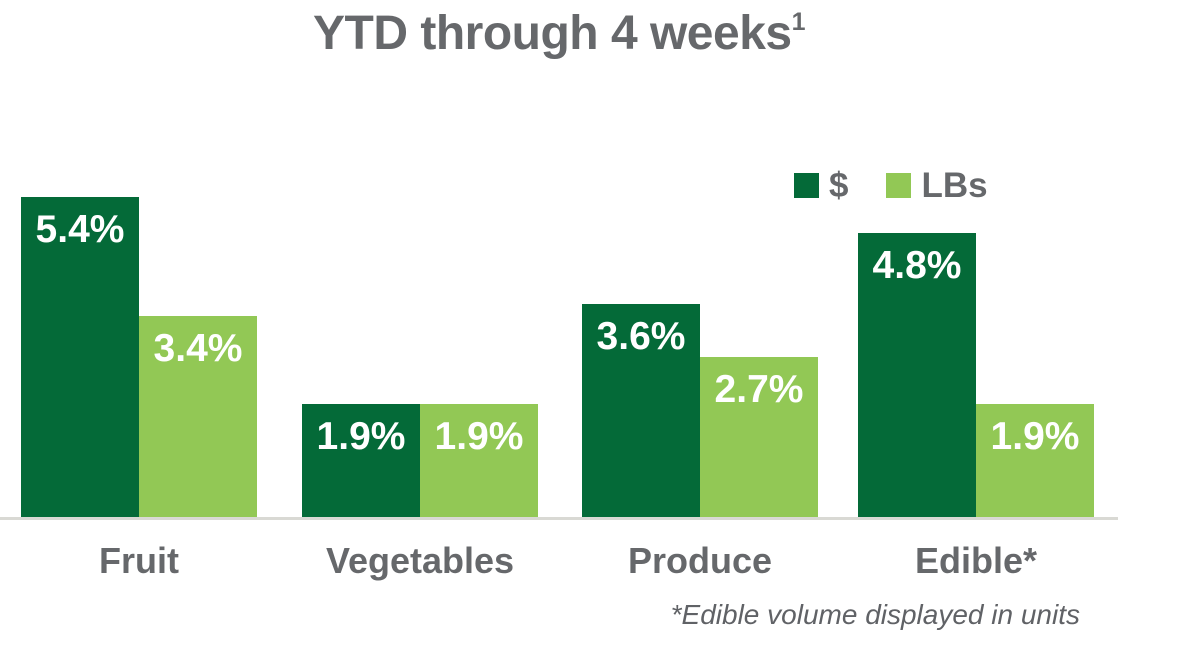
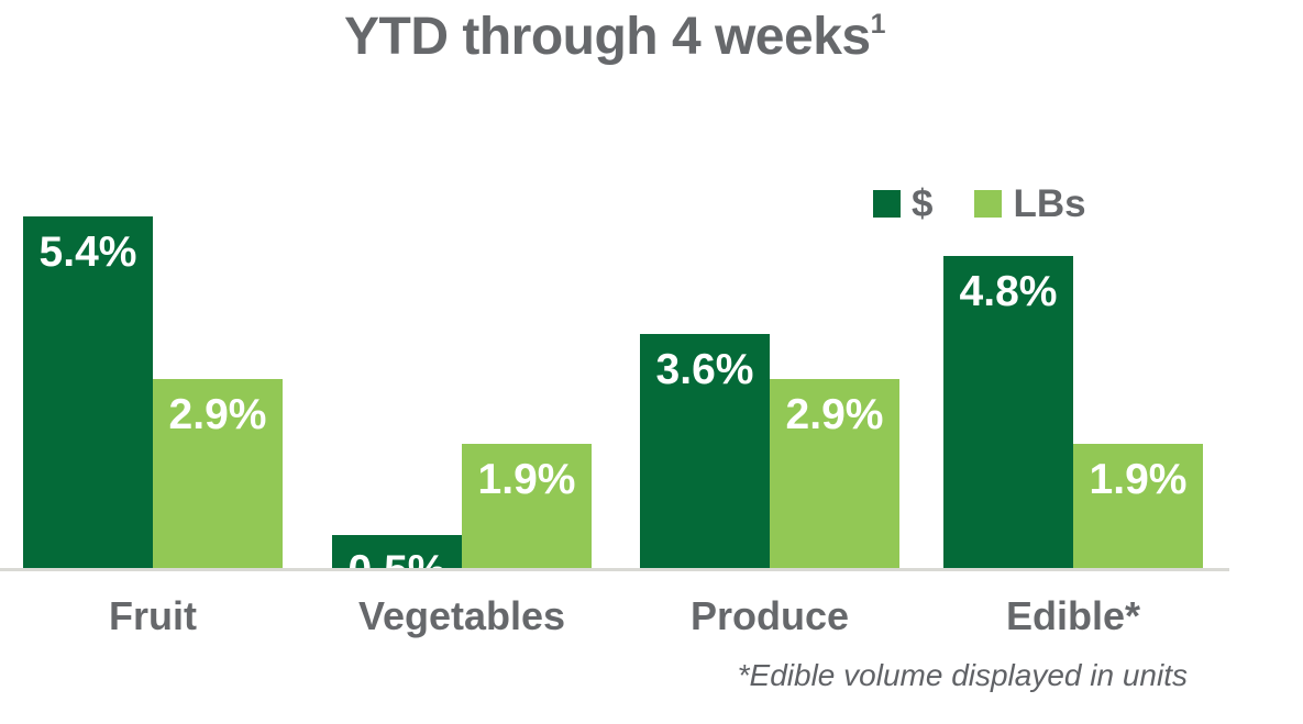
LBs/Fruit: 3.4% -> 2.9%
$/Vegetables: 1.9% -> 0.5%
LBs/Produce: 2.7% -> 2.9%
